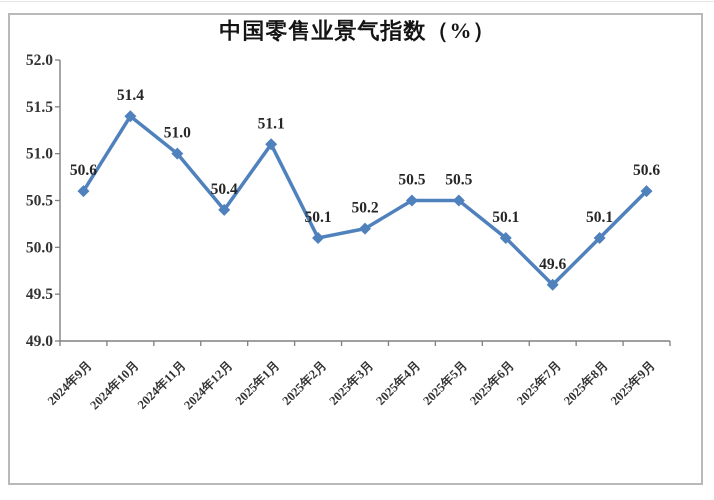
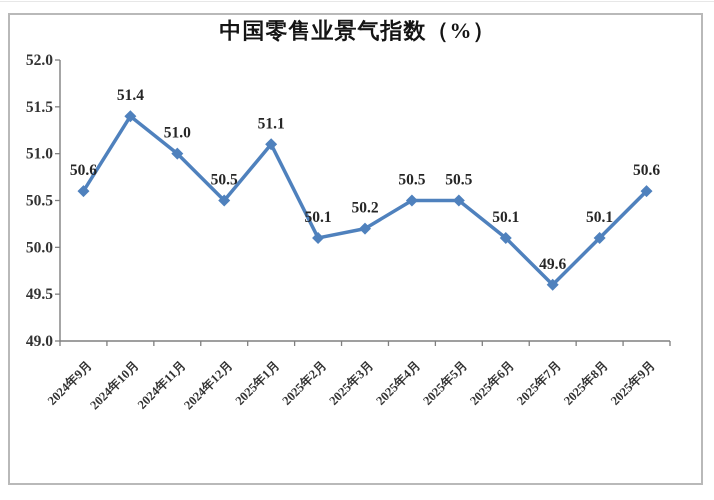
2024年12月: 50.4 -> 50.5
